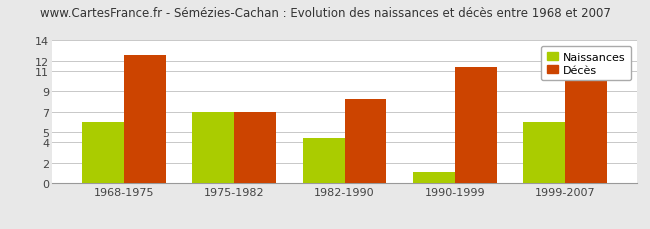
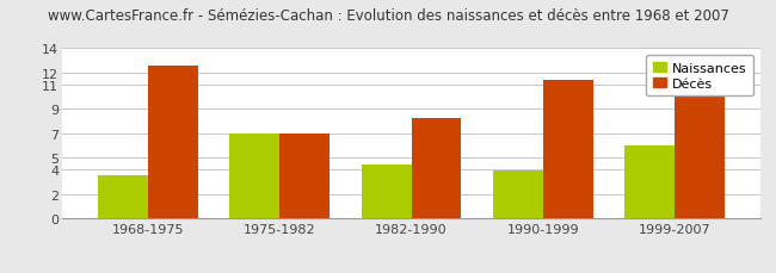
Naissances/1968-1975: 6.0 -> 3.5
Naissances/1990-1999: 1.1 -> 3.9
